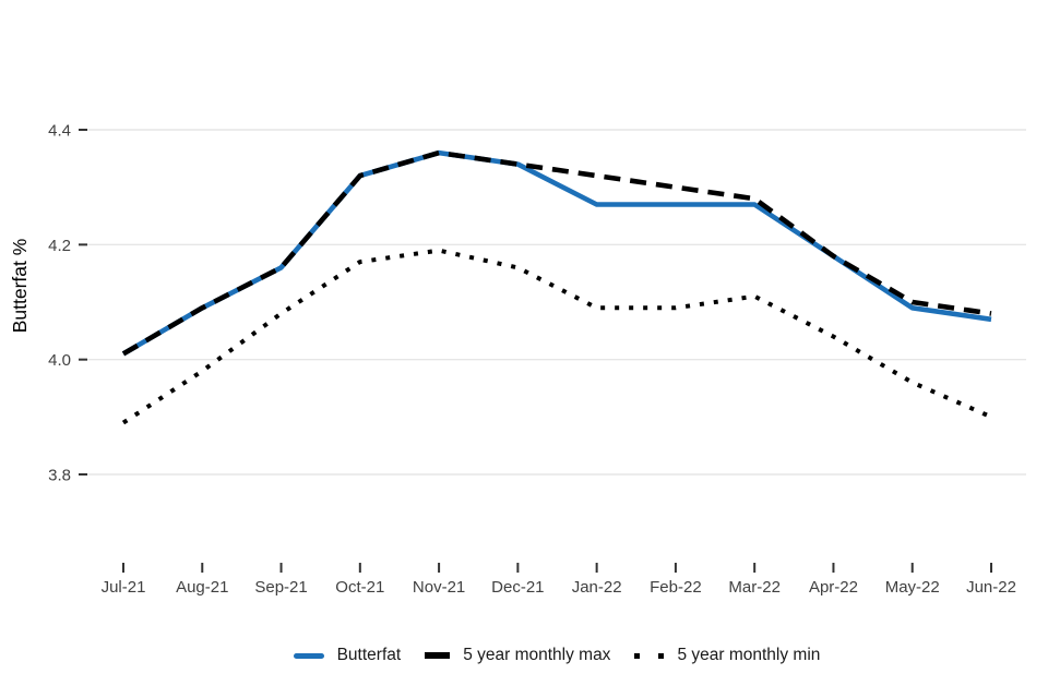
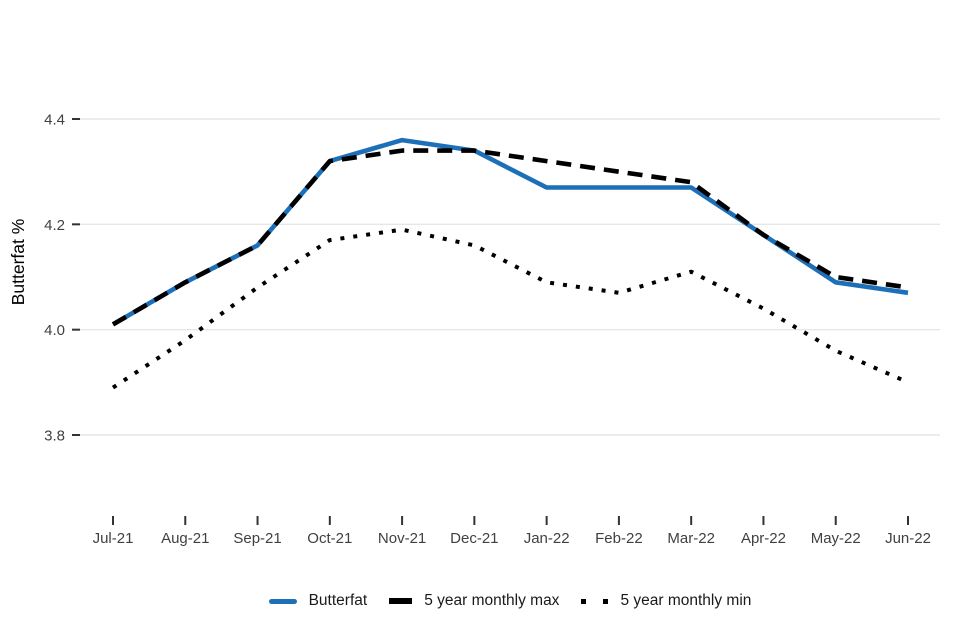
5 year monthly max/Nov-21: 4.36 -> 4.34
5 year monthly min/Feb-22: 4.09 -> 4.07
